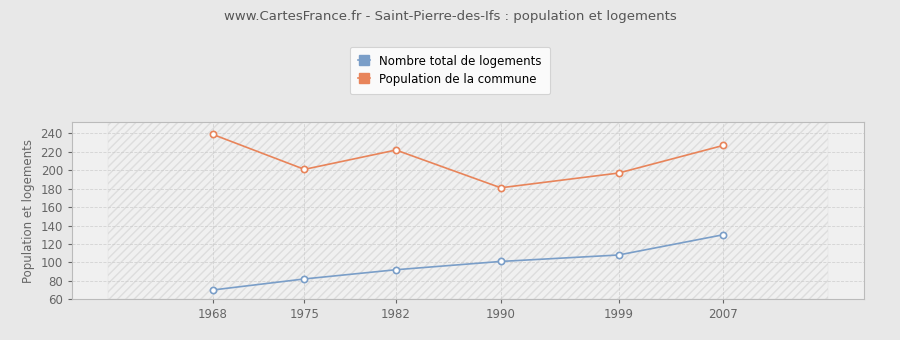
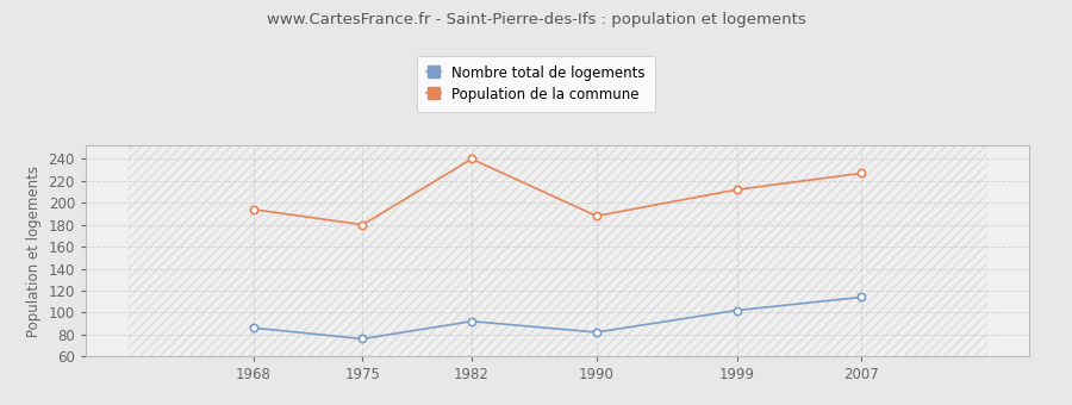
Nombre total de logements/1968: 70 -> 86
Population de la commune/1968: 239 -> 194
Nombre total de logements/1975: 82 -> 76
Population de la commune/1975: 201 -> 180
Population de la commune/1982: 222 -> 240
Nombre total de logements/1990: 101 -> 82
Population de la commune/1990: 181 -> 188
Nombre total de logements/1999: 108 -> 102
Population de la commune/1999: 197 -> 212
Nombre total de logements/2007: 130 -> 114
